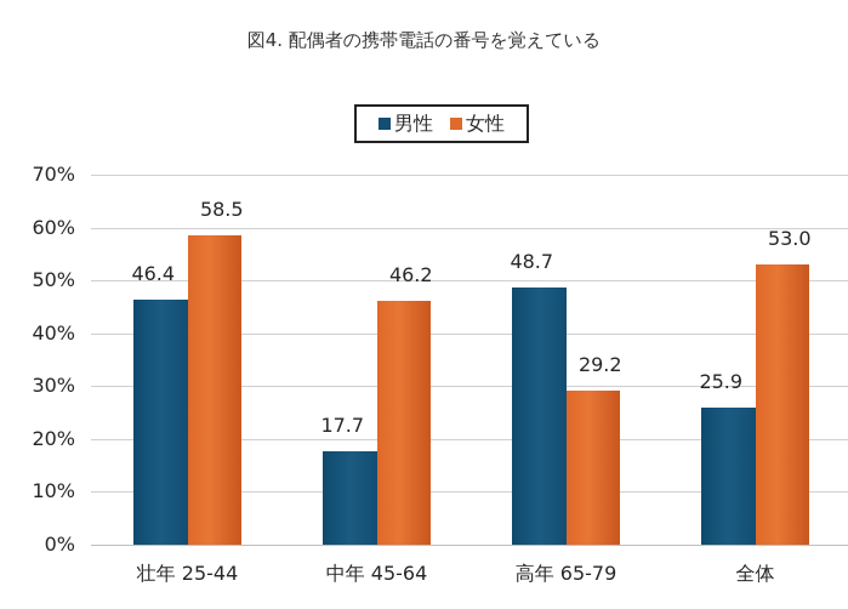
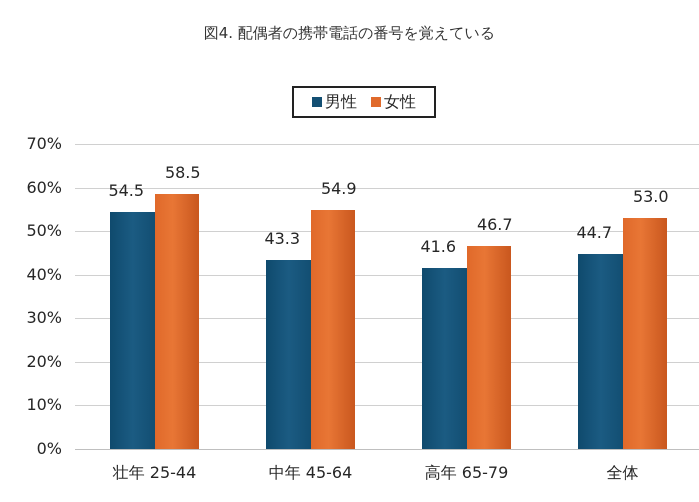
男性/壮年 25-44: 46.4 -> 54.5
男性/中年 45-64: 17.7 -> 43.3
女性/中年 45-64: 46.2 -> 54.9
男性/高年 65-79: 48.7 -> 41.6
女性/高年 65-79: 29.2 -> 46.7
男性/全体: 25.9 -> 44.7
